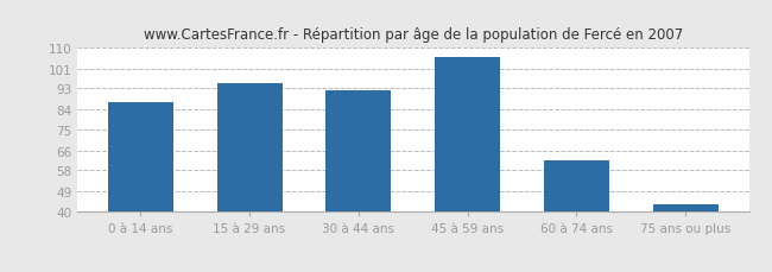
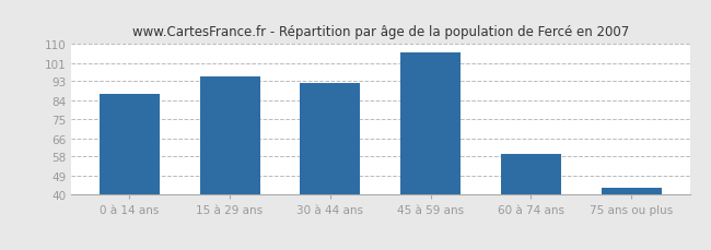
60 à 74 ans: 62 -> 59
